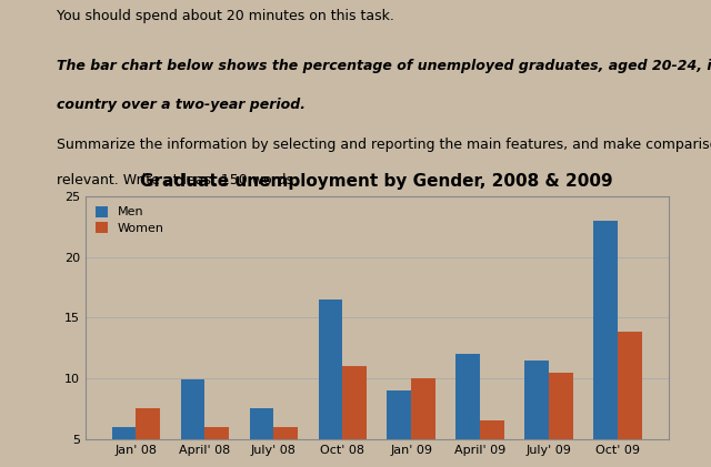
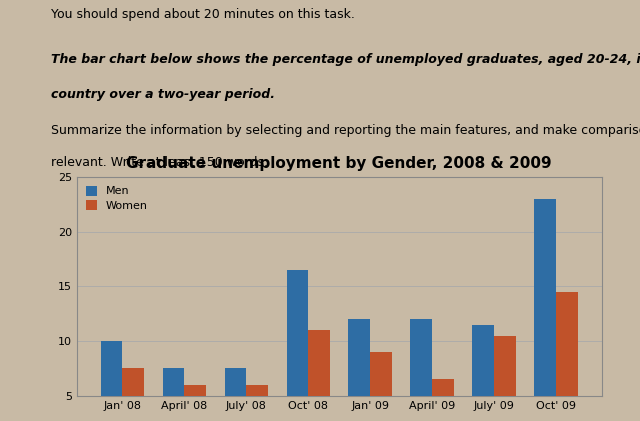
Men/Jan' 08: 6.0 -> 10.0
Men/April' 08: 9.9 -> 7.5
Men/Jan' 09: 9.0 -> 12.0
Women/Jan' 09: 10.0 -> 9.0
Women/Oct' 09: 13.8 -> 14.5
